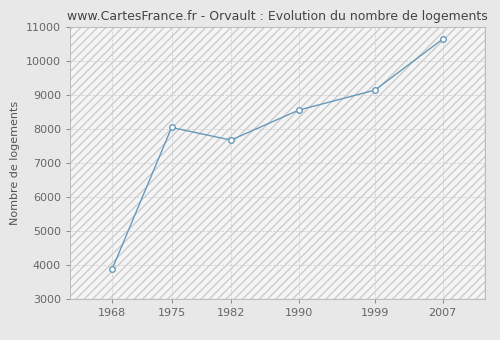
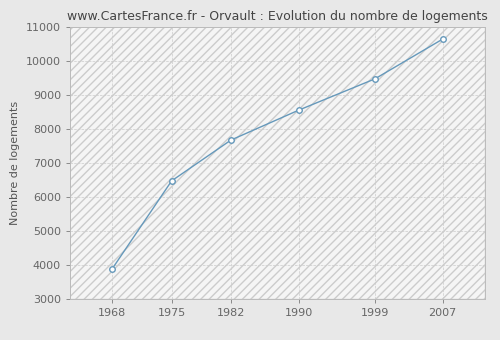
1975: 8050 -> 6480
1999: 9150 -> 9480
